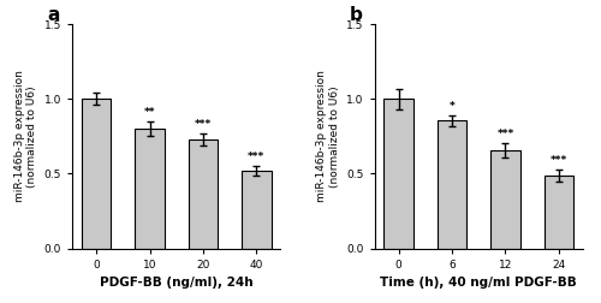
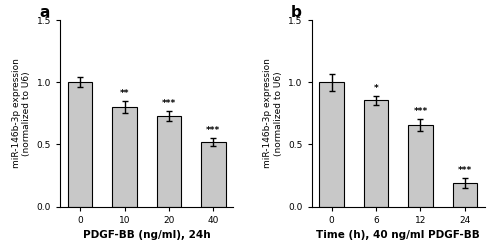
24: 0.48 -> 0.19
